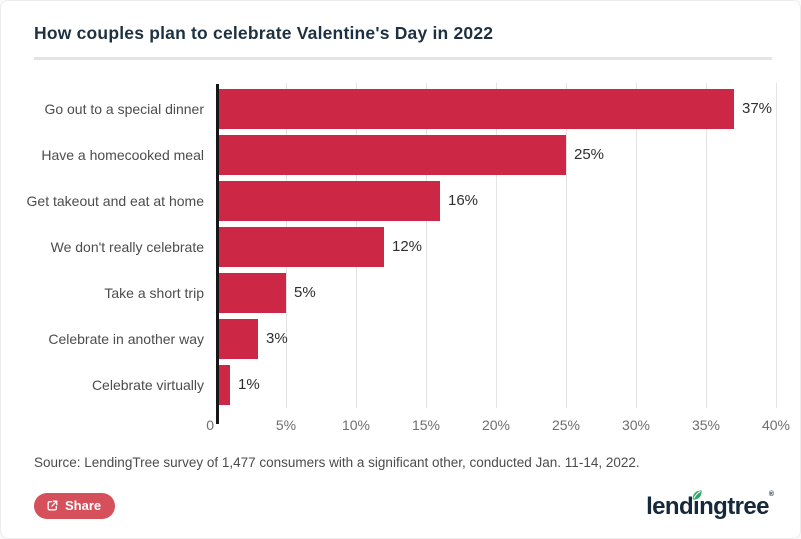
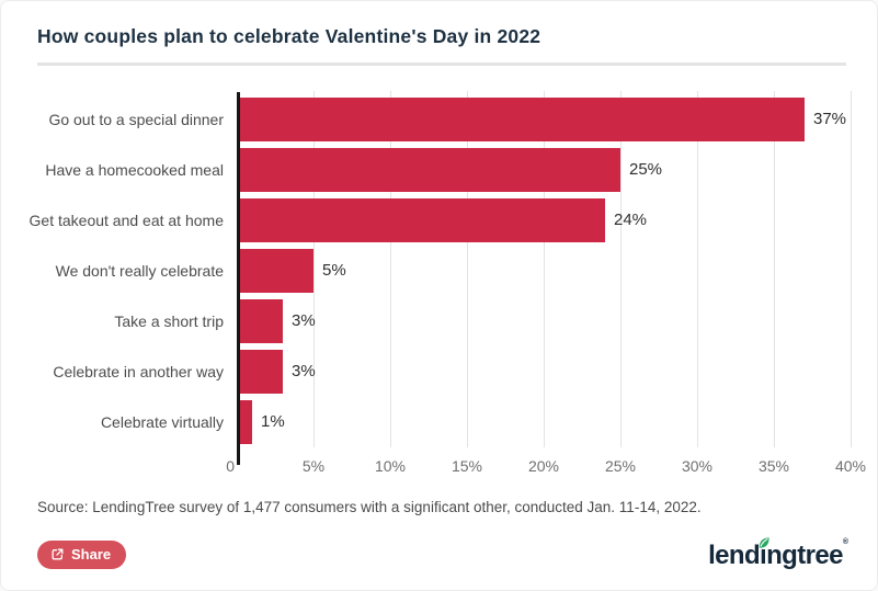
Get takeout and eat at home: 16% -> 24%
We don't really celebrate: 12% -> 5%
Take a short trip: 5% -> 3%
